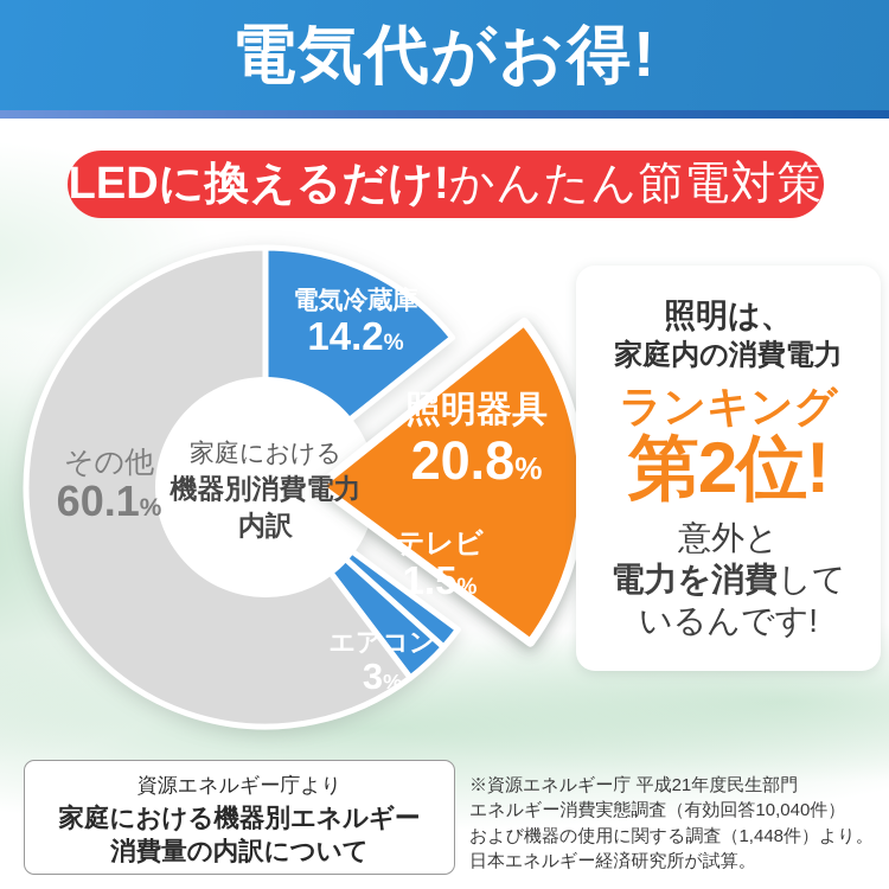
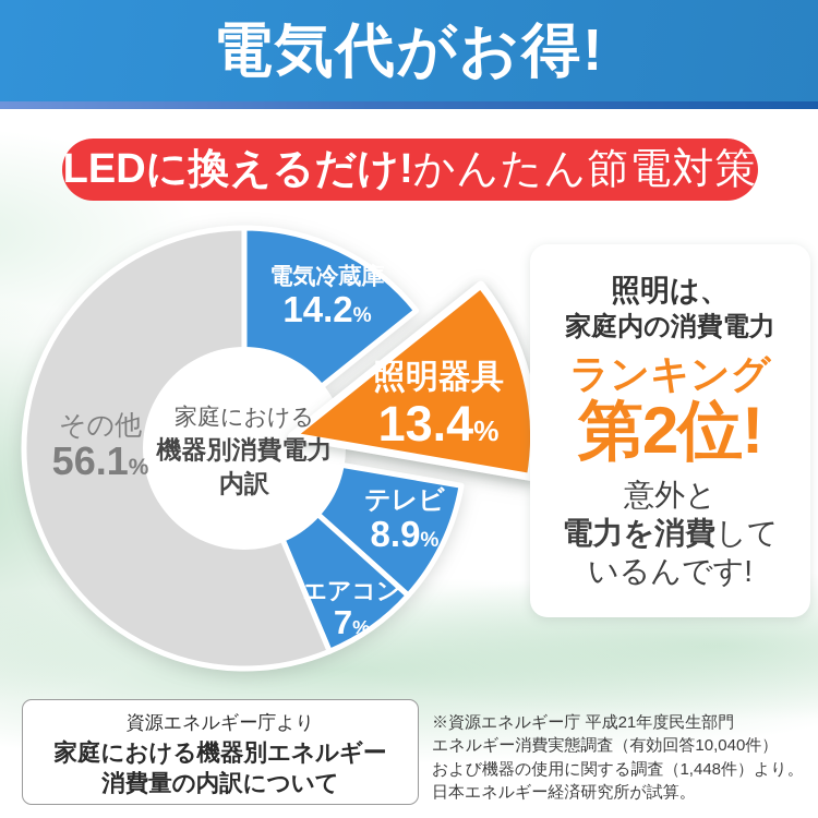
照明器具: 20.8 -> 13.4
テレビ: 1.5 -> 8.9
エアコン: 3 -> 7
その他: 60.1 -> 56.1
